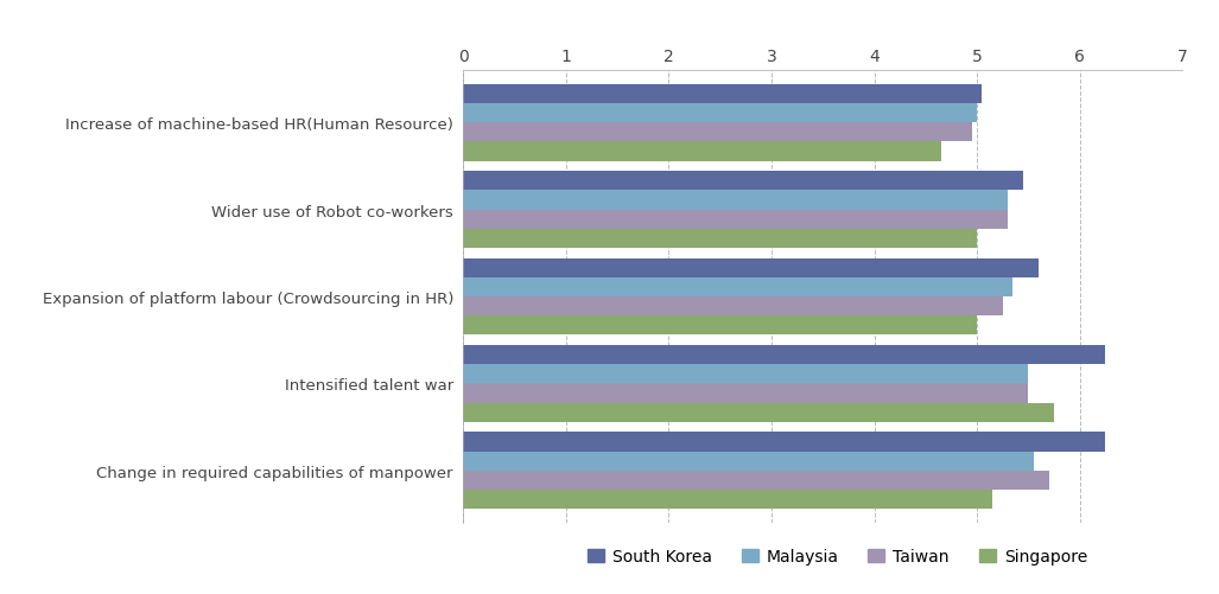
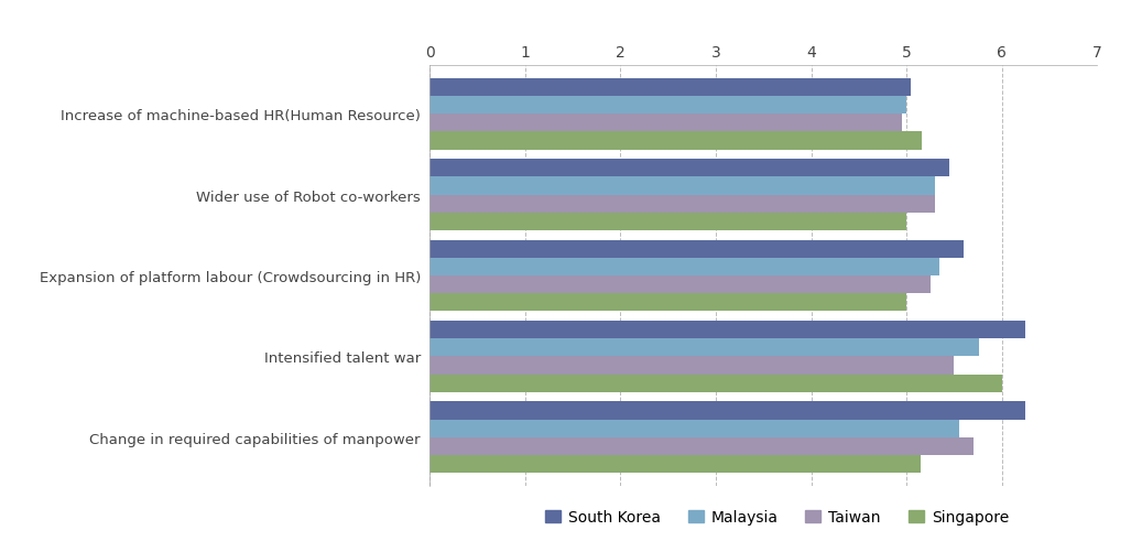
Singapore/Increase of machine-based HR(Human Resource): 4.65 -> 5.16
Malaysia/Intensified talent war: 5.50 -> 5.76
Singapore/Intensified talent war: 5.75 -> 6.00
